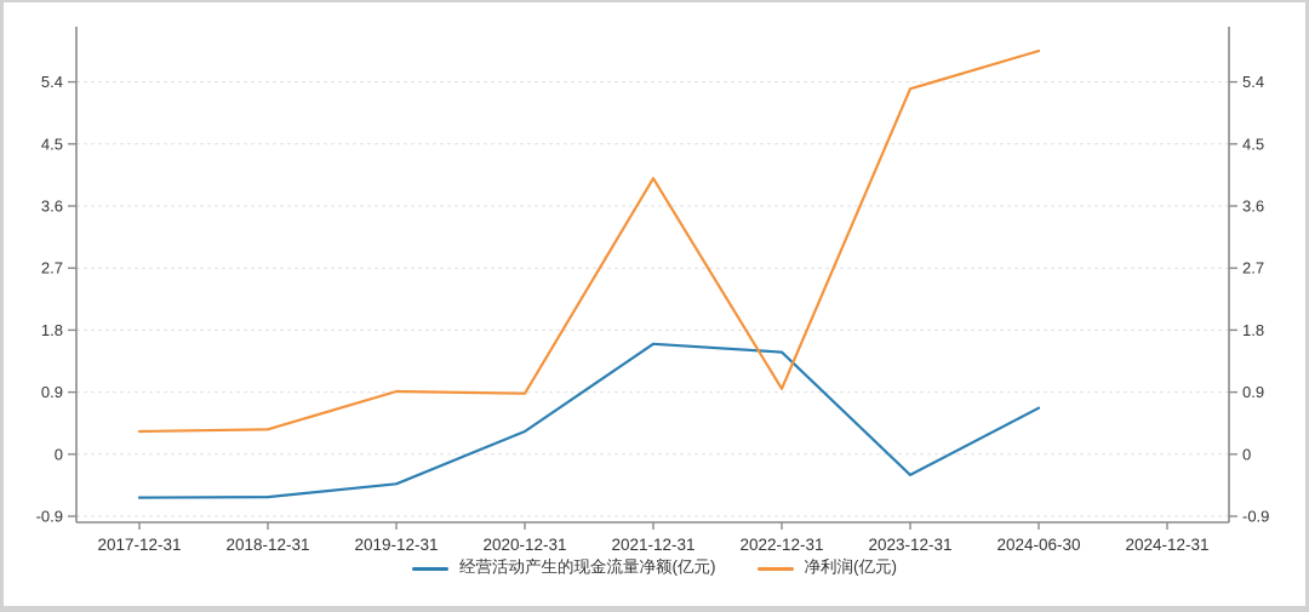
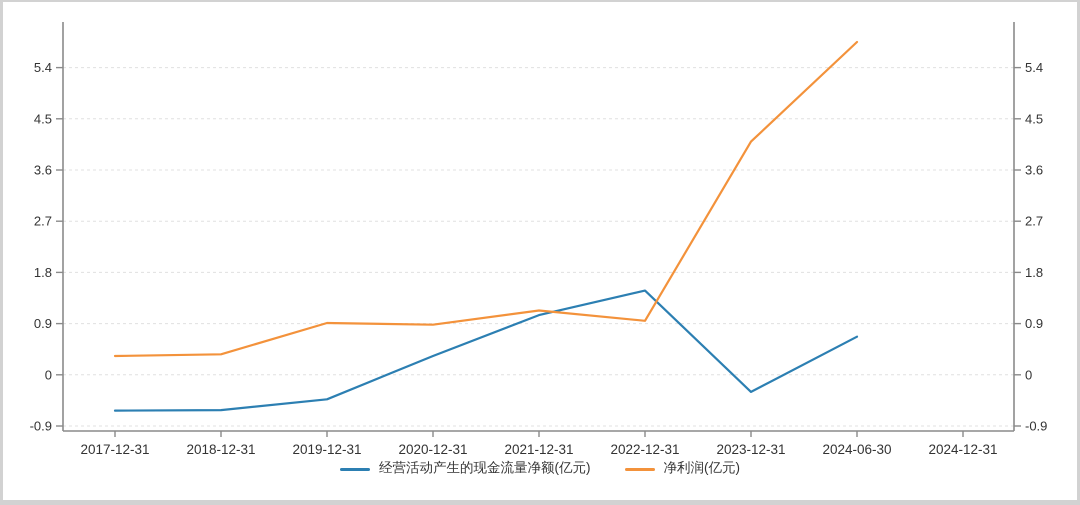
经营活动产生的现金流量净额(亿元)/2021-12-31: 1.6 -> 1.1
净利润(亿元)/2021-12-31: 4.0 -> 1.1
净利润(亿元)/2023-12-31: 5.3 -> 4.1
